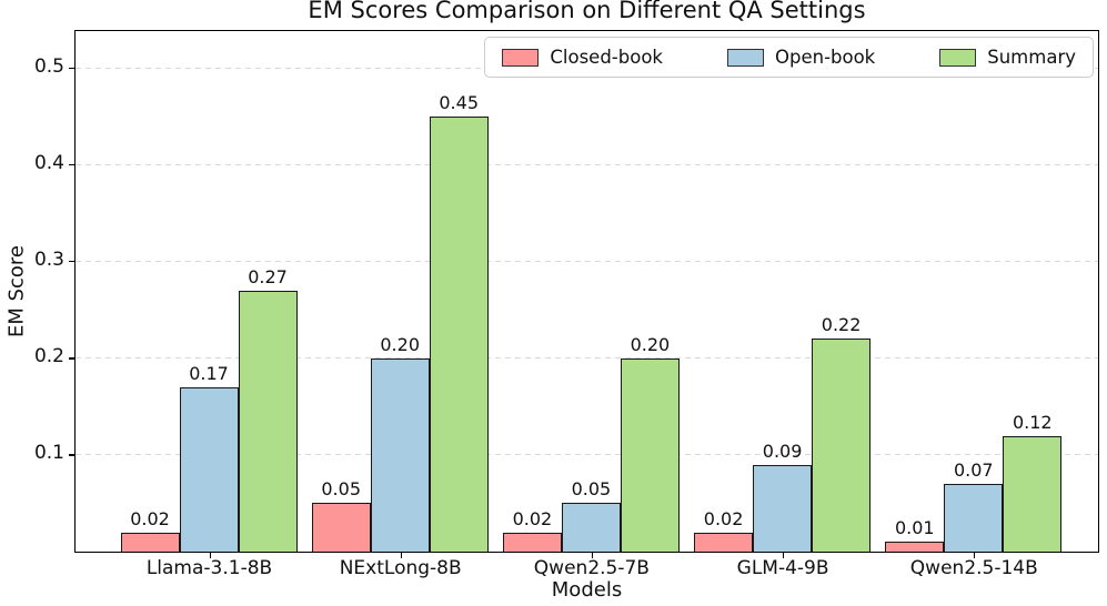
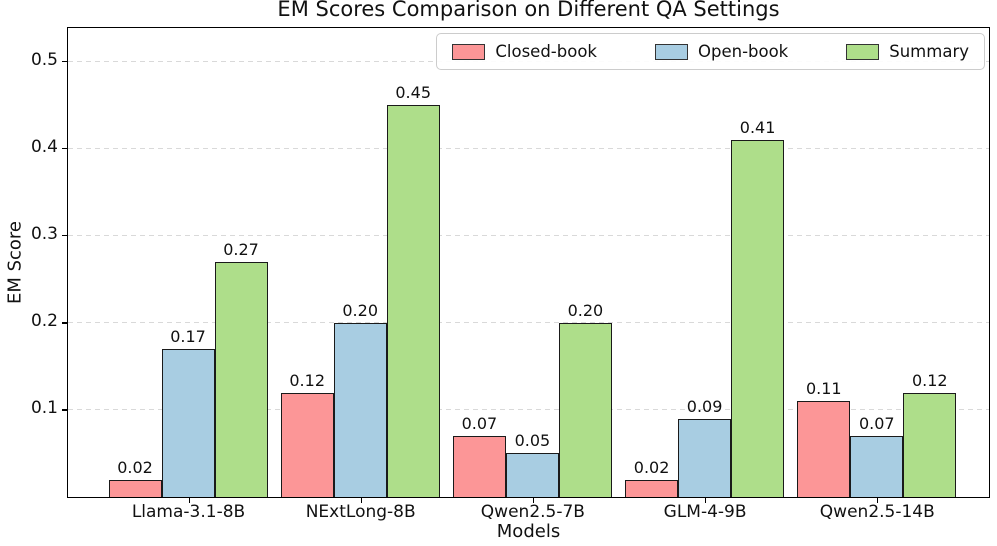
Closed-book/NExtLong-8B: 0.05 -> 0.12
Closed-book/Qwen2.5-7B: 0.02 -> 0.07
Summary/GLM-4-9B: 0.22 -> 0.41
Closed-book/Qwen2.5-14B: 0.01 -> 0.11
